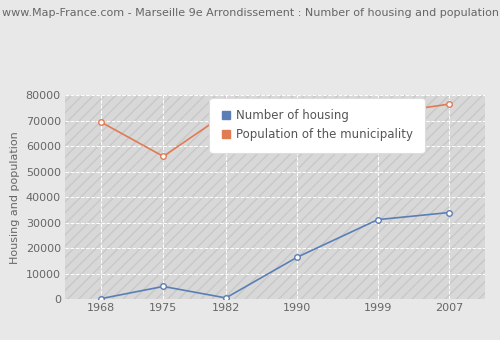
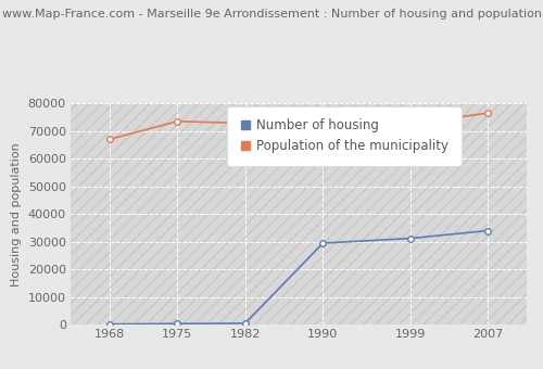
Population of the municipality/1968: 69500 -> 67000
Number of housing/1975: 5000 -> 400
Population of the municipality/1975: 56000 -> 73500
Number of housing/1990: 16500 -> 29500
